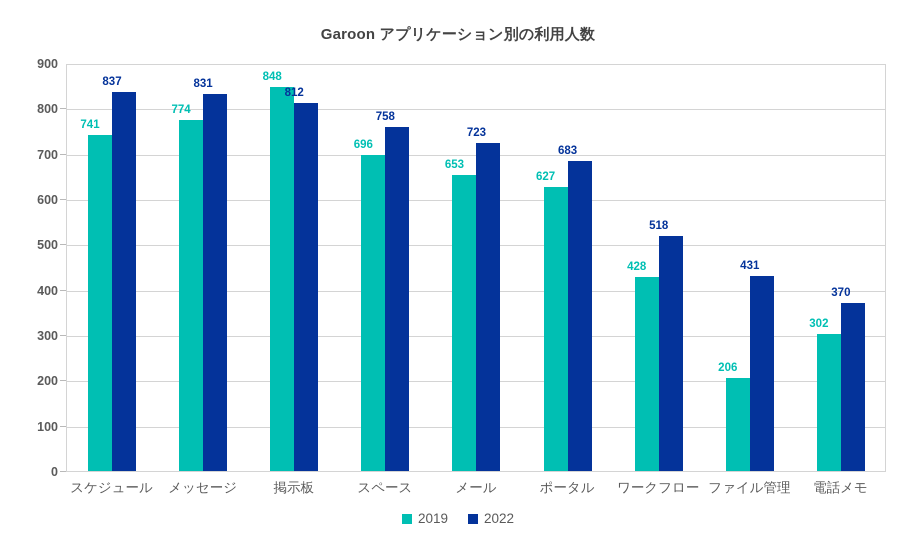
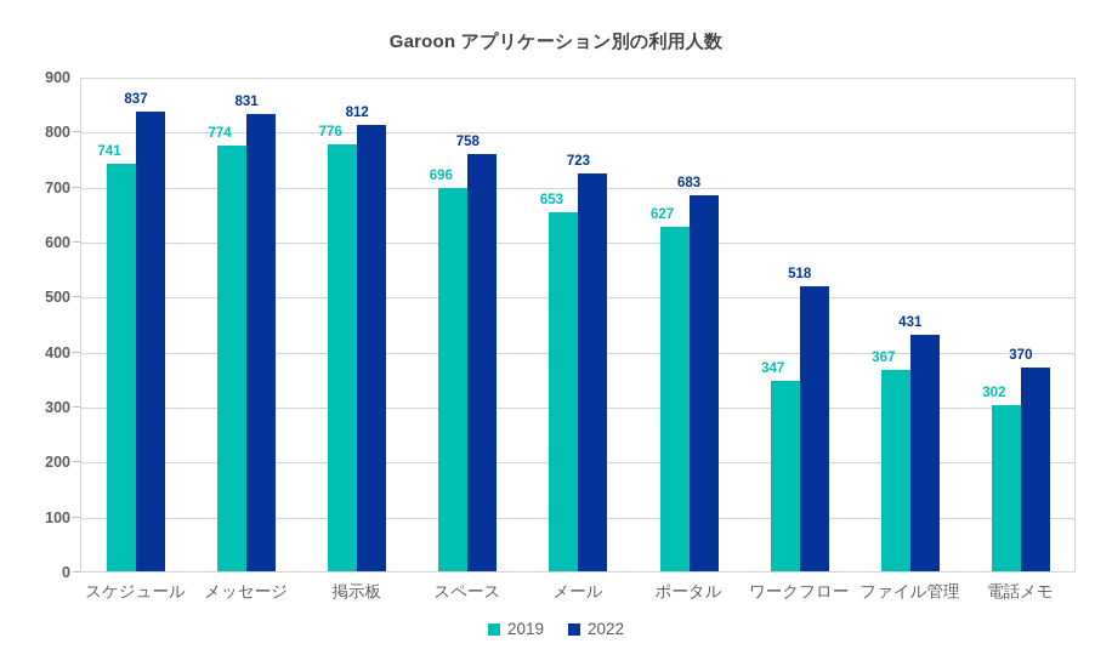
2019/掲示板: 848 -> 776
2019/ワークフロー: 428 -> 347
2019/ファイル管理: 206 -> 367
